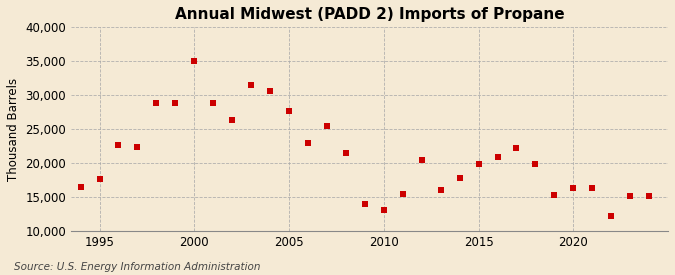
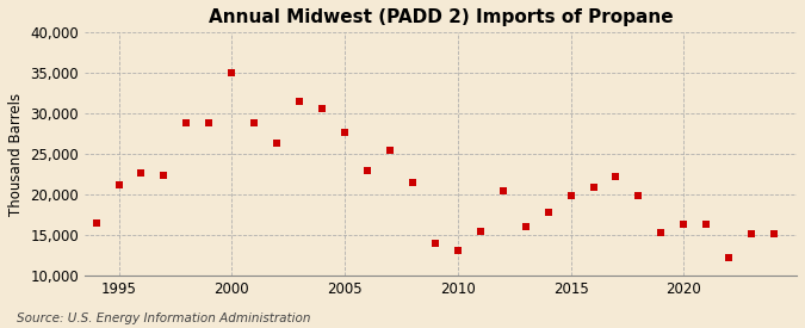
1995: 17,700 -> 21,200
